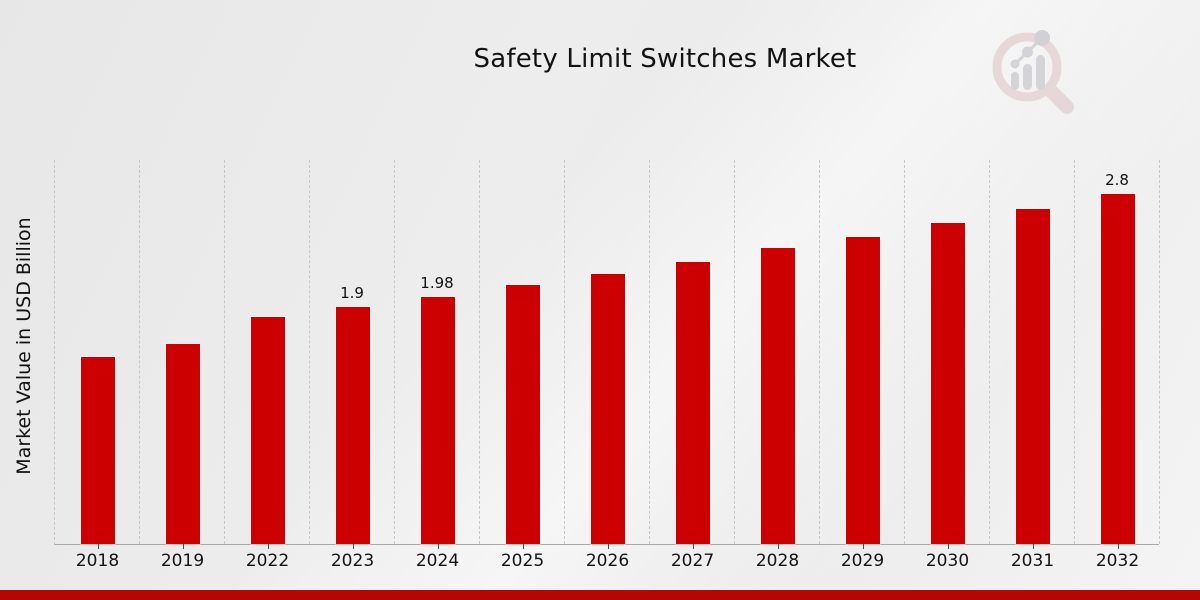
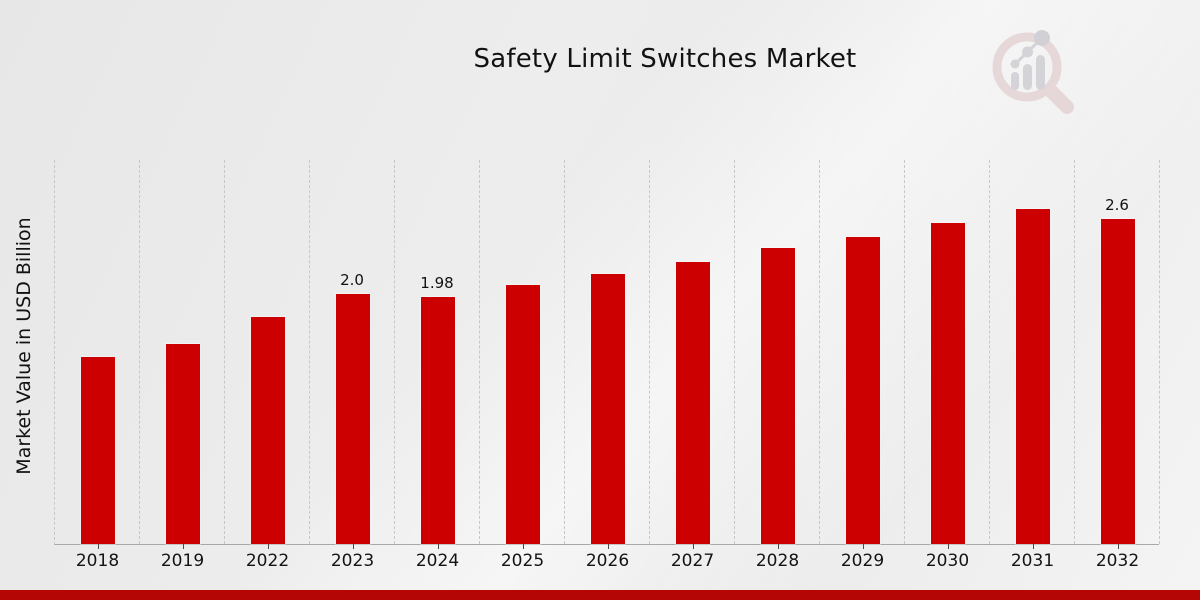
2023: 1.9 -> 2.0
2032: 2.8 -> 2.6
